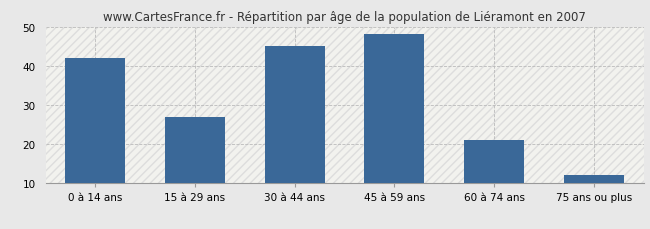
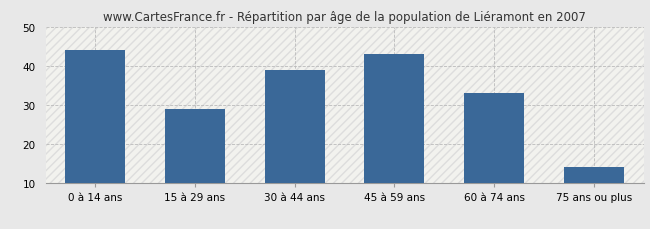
0 à 14 ans: 42 -> 44
15 à 29 ans: 27 -> 29
30 à 44 ans: 45 -> 39
45 à 59 ans: 48 -> 43
60 à 74 ans: 21 -> 33
75 ans ou plus: 12 -> 14
